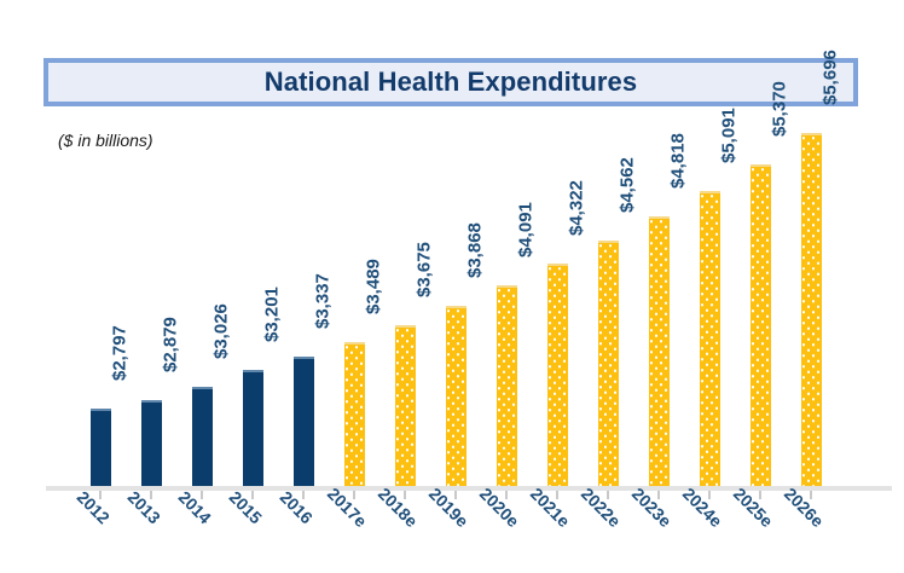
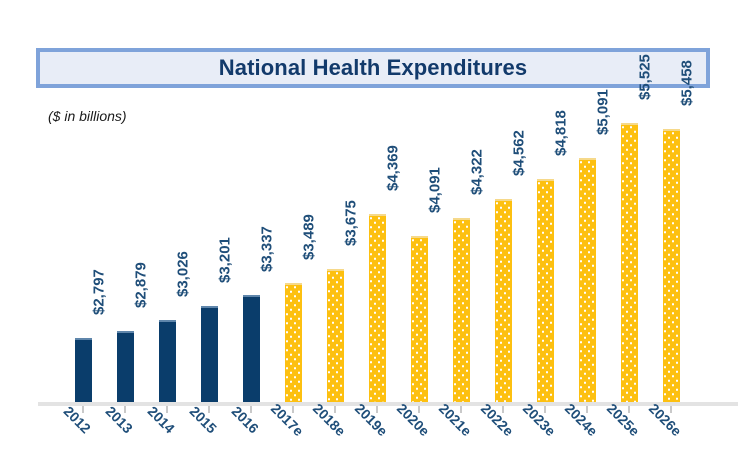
2019e: $3,868 -> $4,369
2025e: $5,370 -> $5,525
2026e: $5,696 -> $5,458
